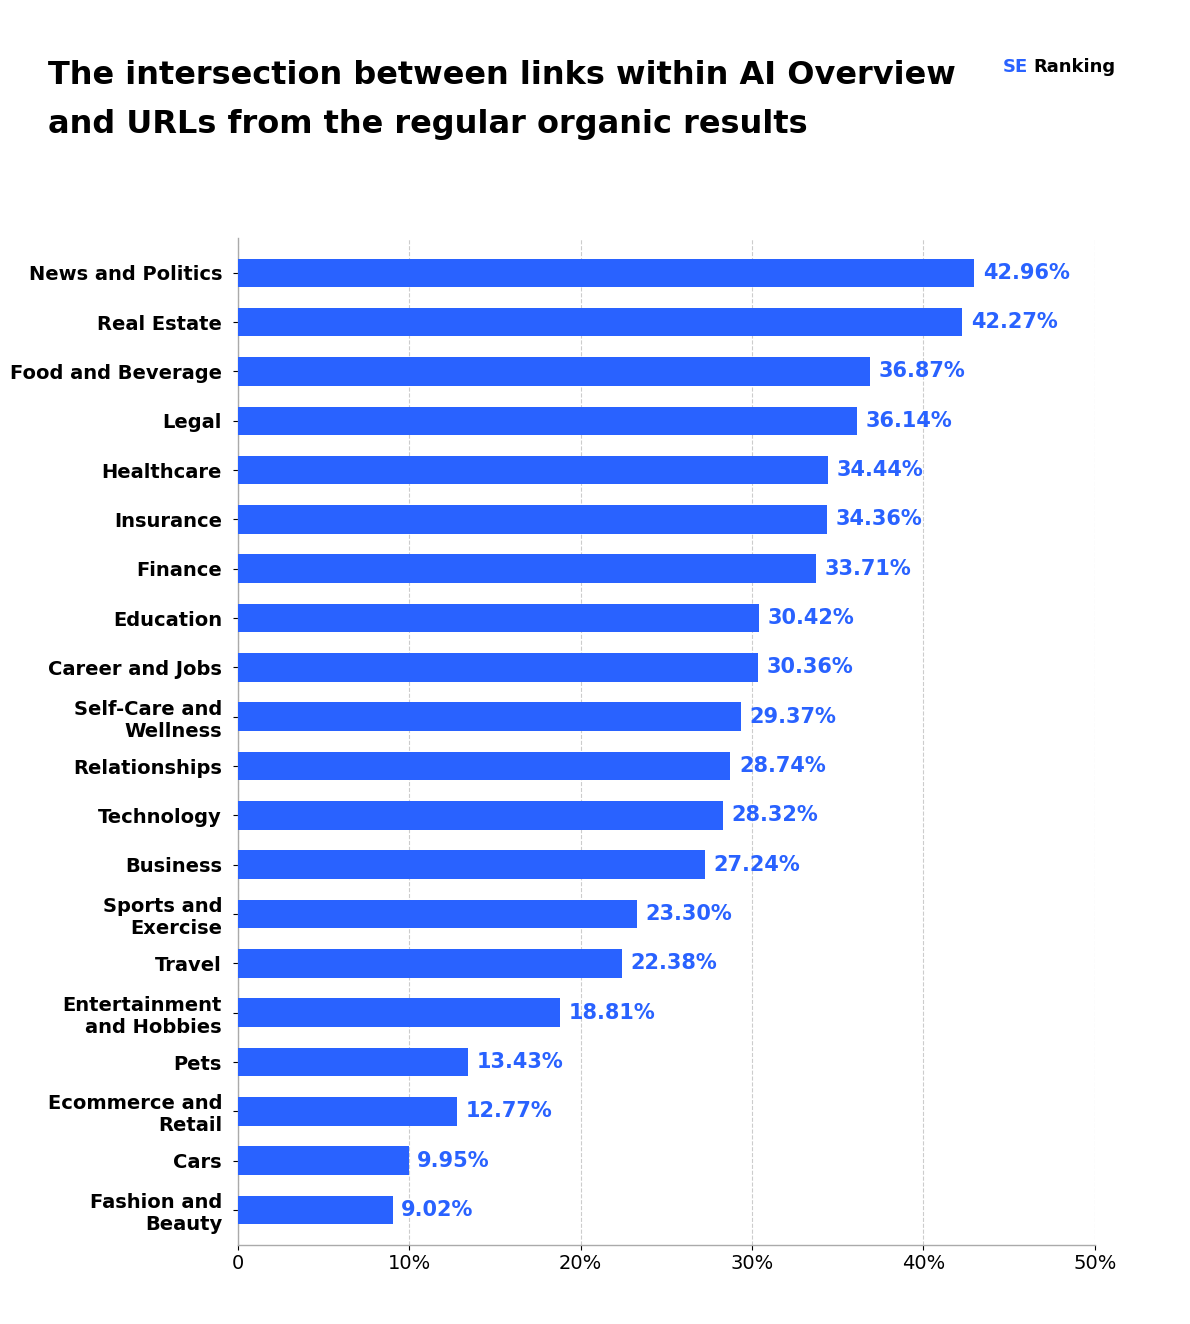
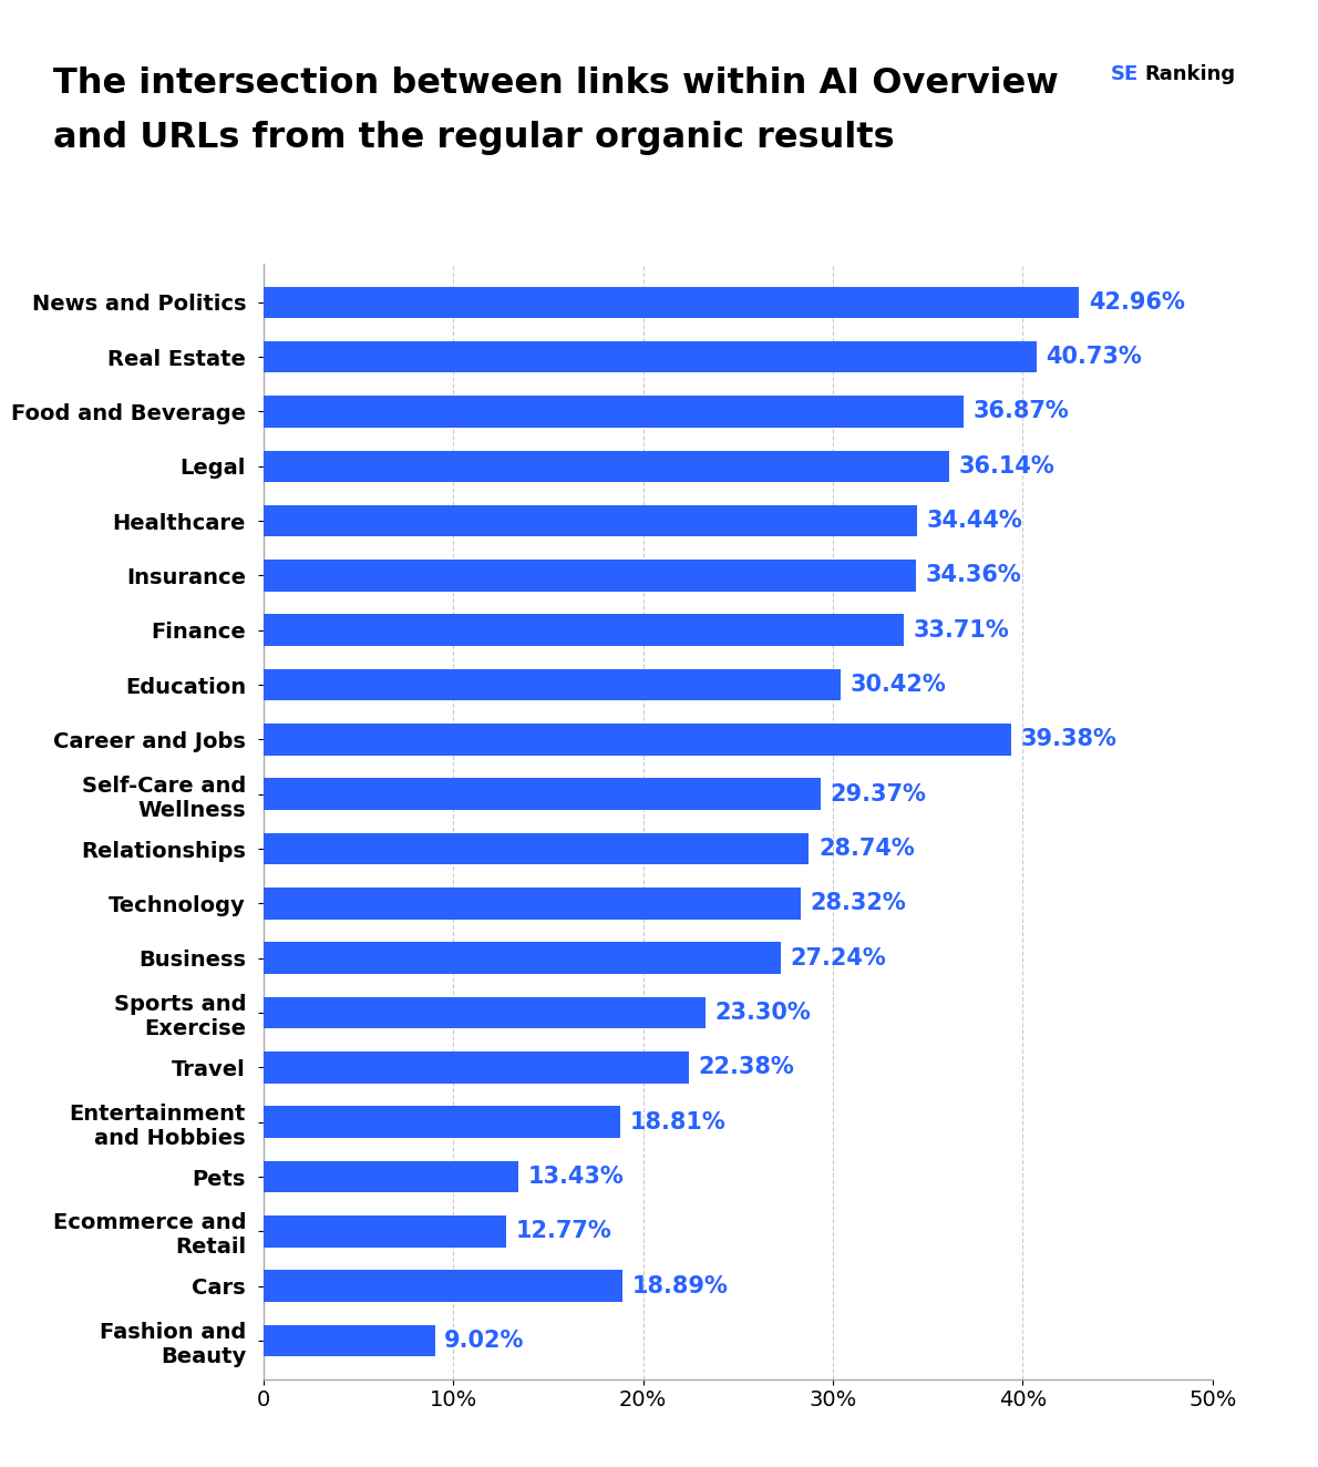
Real Estate: 42.27% -> 40.73%
Career and Jobs: 30.36% -> 39.38%
Cars: 9.95% -> 18.89%
